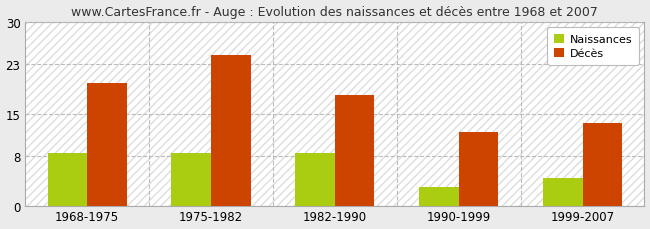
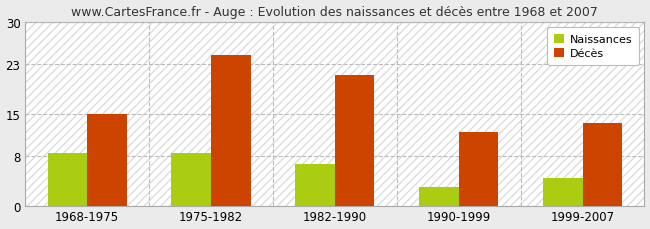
Décès/1968-1975: 20.0 -> 15.0
Naissances/1982-1990: 8.5 -> 6.8
Décès/1982-1990: 18.0 -> 21.2
